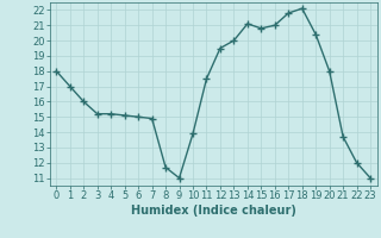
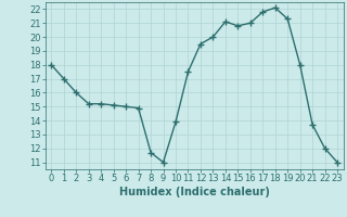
19: 20.4 -> 21.3
